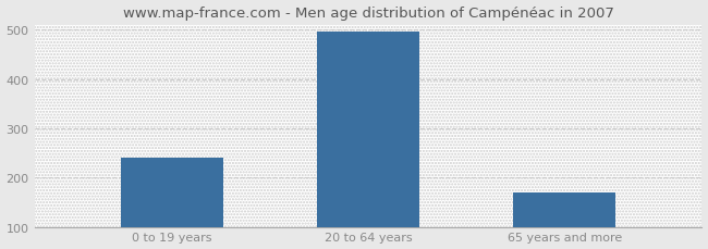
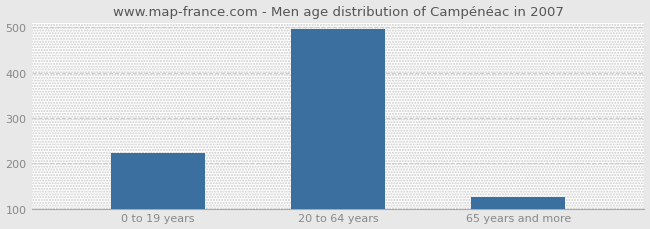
0 to 19 years: 240 -> 222
65 years and more: 170 -> 126
